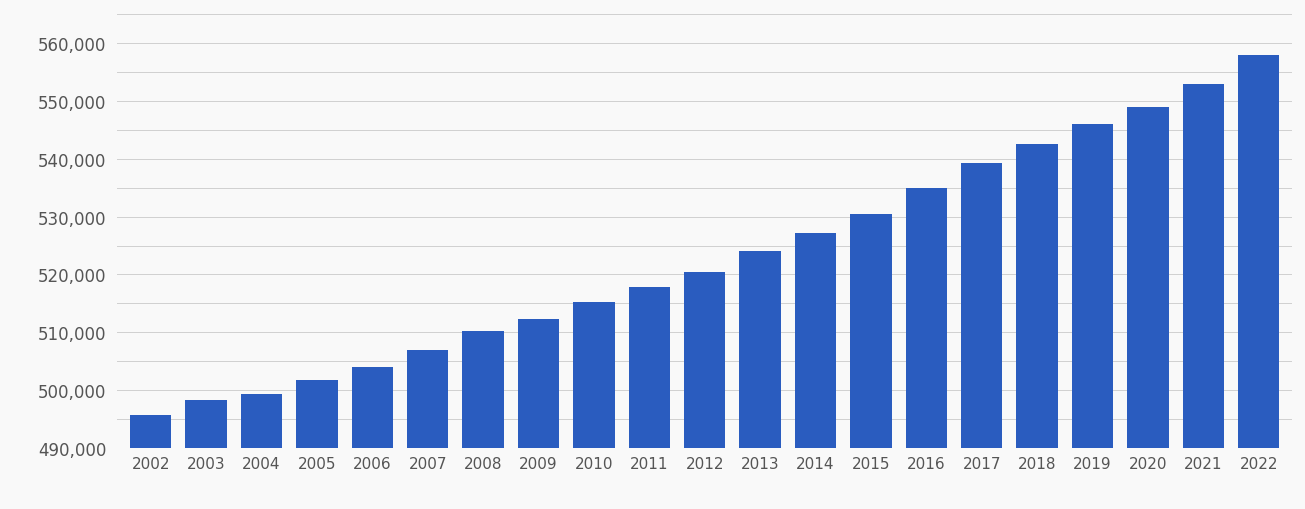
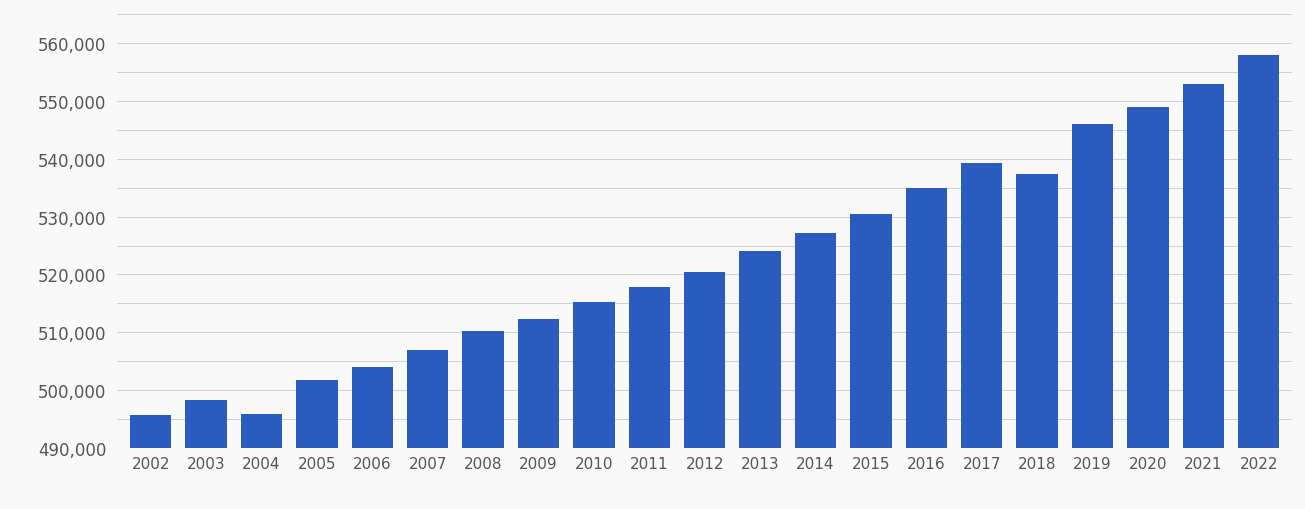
2004: 499,300 -> 495,800
2018: 542,500 -> 537,400
